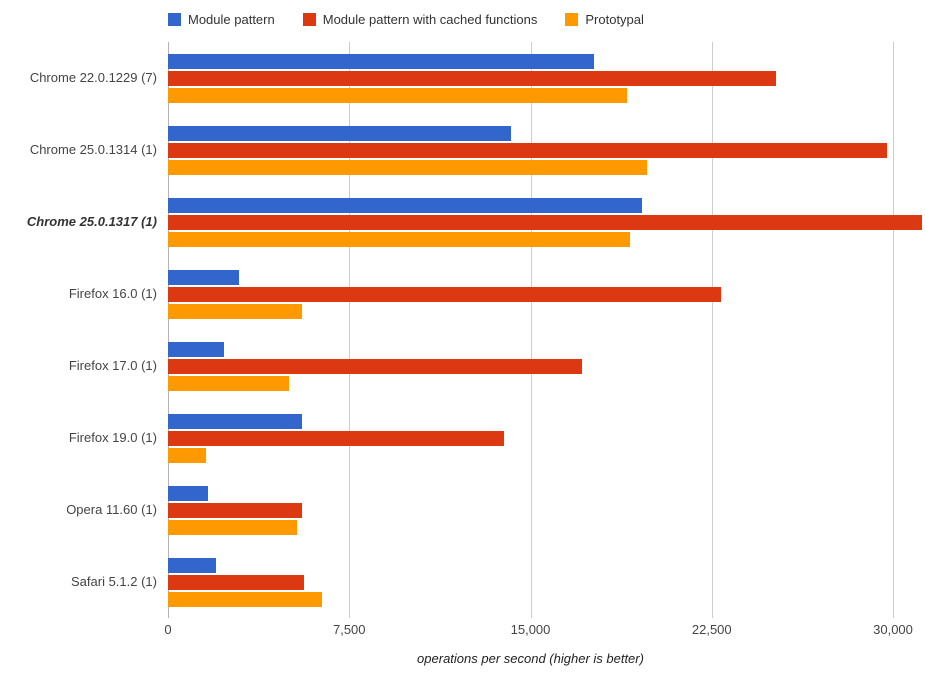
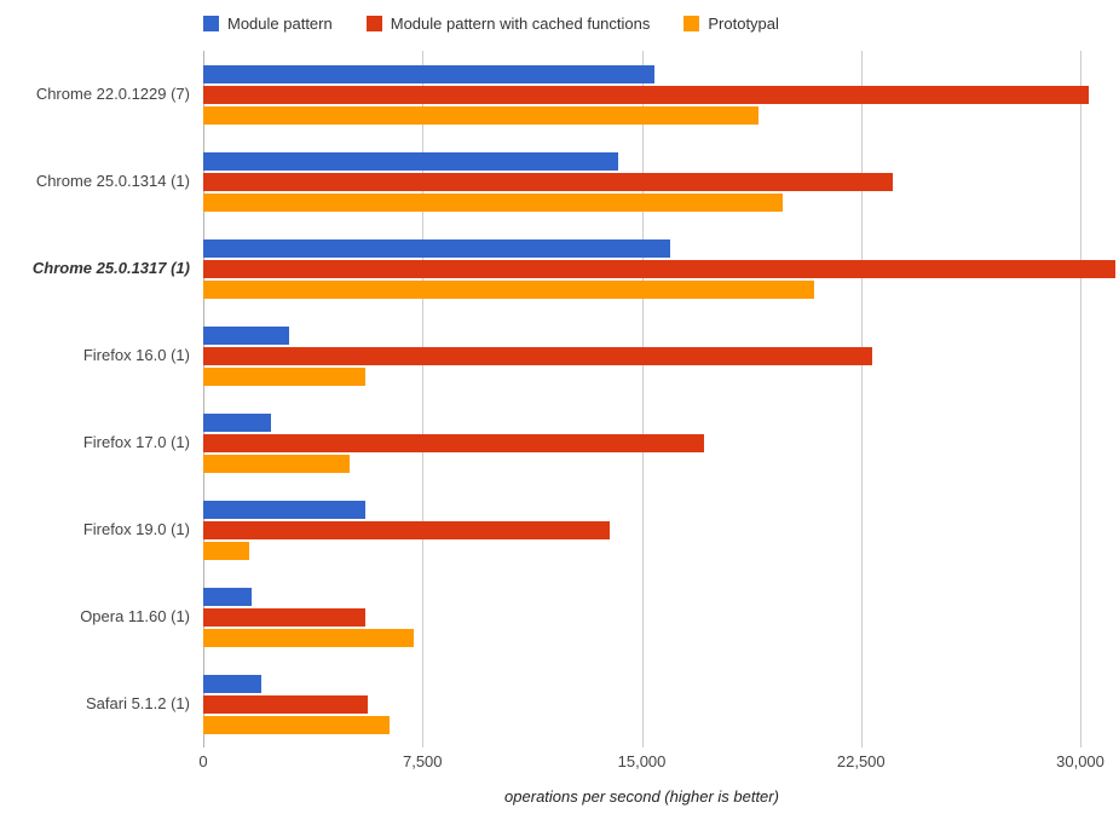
Module pattern/Chrome 22.0.1229 (7): 16900 -> 14800
Module pattern with cached functions/Chrome 22.0.1229 (7): 24100 -> 29000
Module pattern with cached functions/Chrome 25.0.1314 (1): 28500 -> 22600
Module pattern/Chrome 25.0.1317 (1): 18800 -> 15300
Prototypal/Chrome 25.0.1317 (1): 18300 -> 20000
Prototypal/Opera 11.60 (1): 5100 -> 6900
